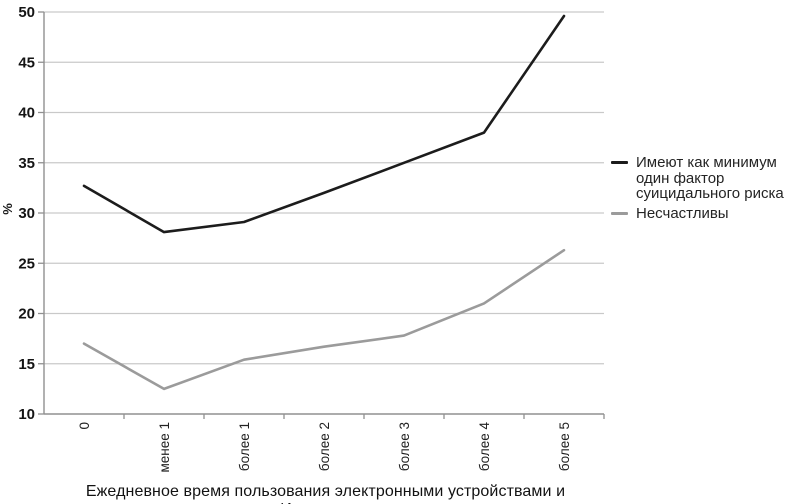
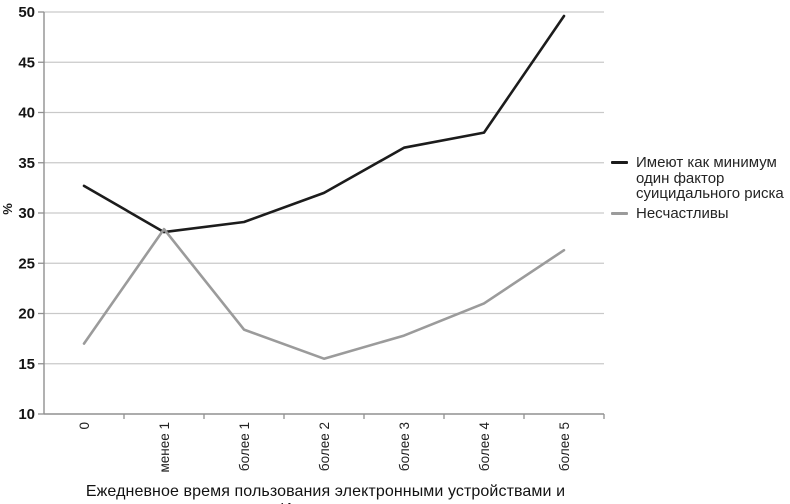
Несчастливы/менее 1: 12.5 -> 28.4
Несчастливы/более 1: 15.4 -> 18.4
Несчастливы/более 2: 16.7 -> 15.5
Имеют как минимум один фактор суицидального риска/более 3: 35.0 -> 36.5
